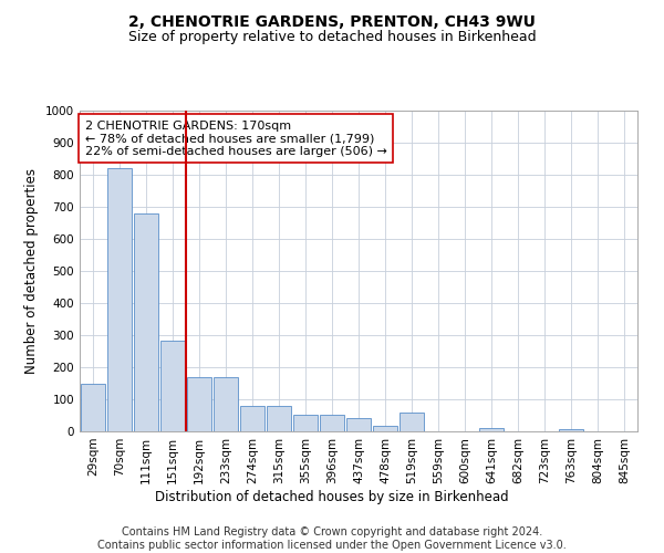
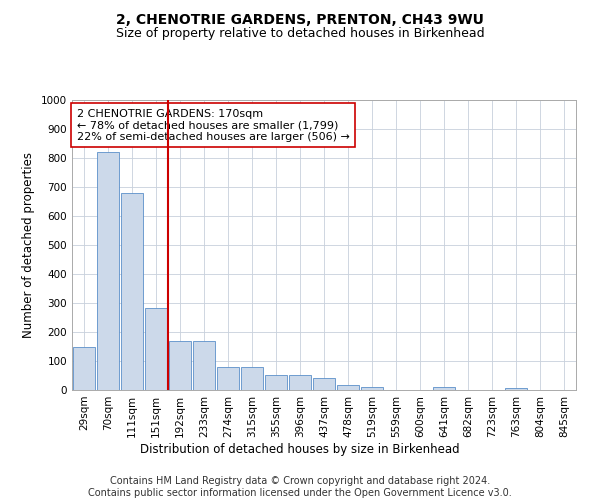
519sqm: 60 -> 12
